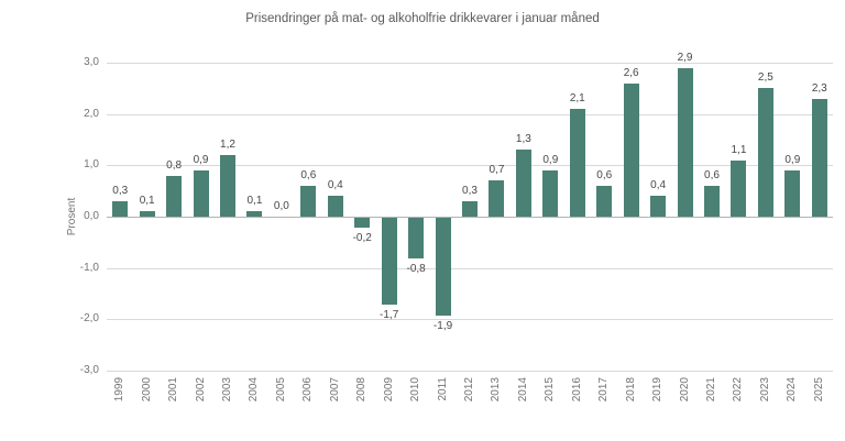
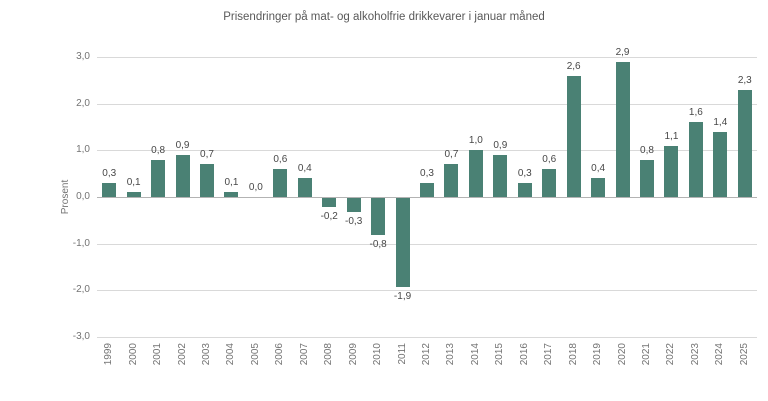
2003: 1,2 -> 0,7
2009: -1,7 -> -0,3
2014: 1,3 -> 1,0
2016: 2,1 -> 0,3
2021: 0,6 -> 0,8
2023: 2,5 -> 1,6
2024: 0,9 -> 1,4
